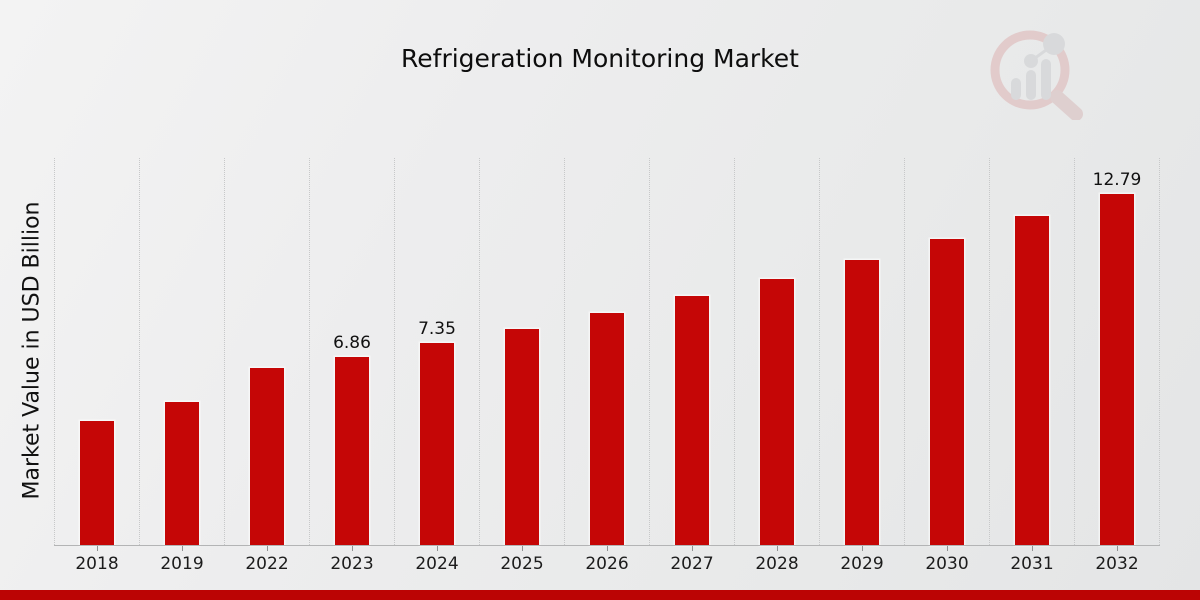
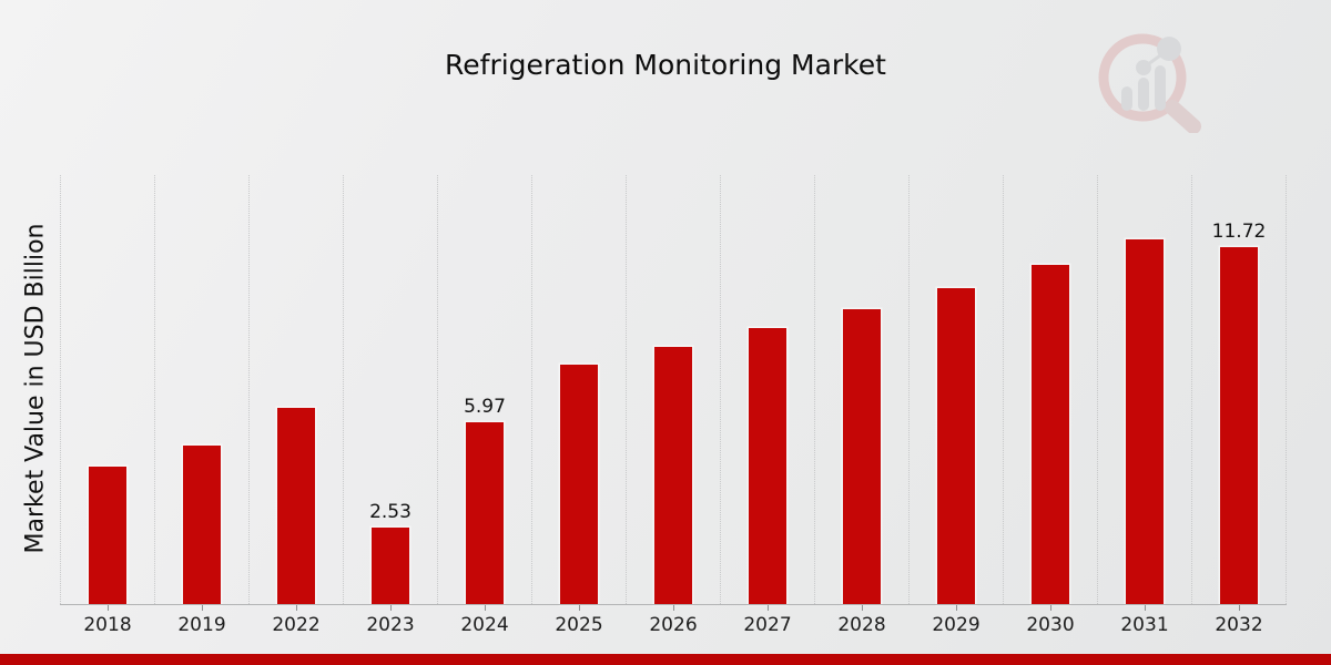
2023: 6.86 -> 2.53
2024: 7.35 -> 5.97
2032: 12.79 -> 11.72
